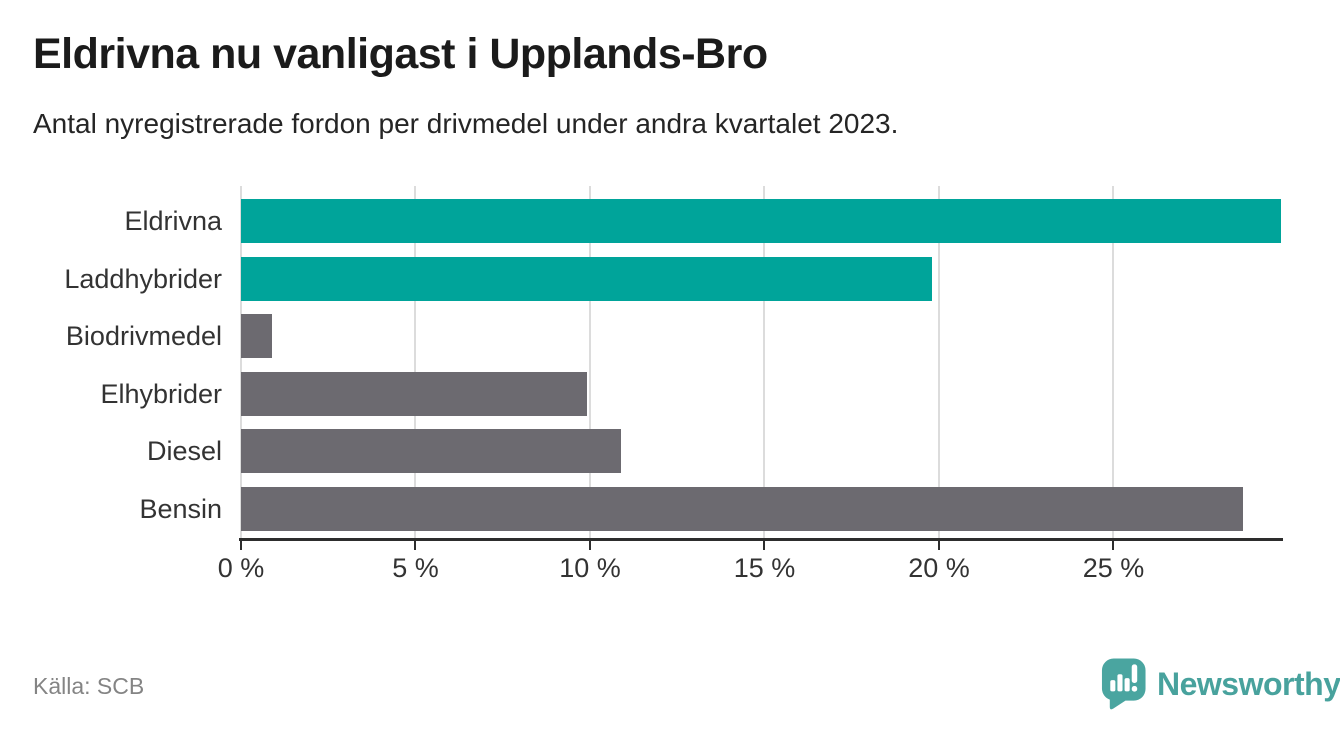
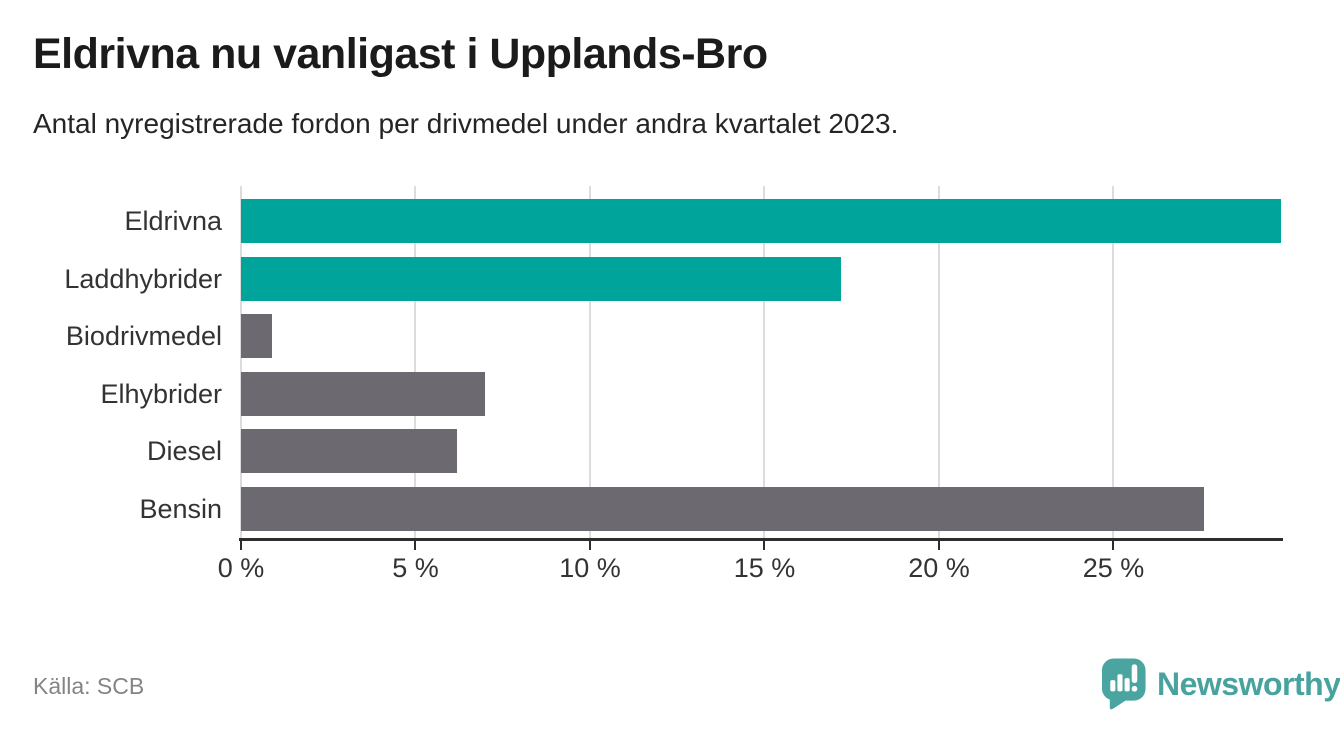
Laddhybrider: 19.8% -> 17.2%
Elhybrider: 9.9% -> 7.0%
Diesel: 10.9% -> 6.2%
Bensin: 28.7% -> 27.6%
